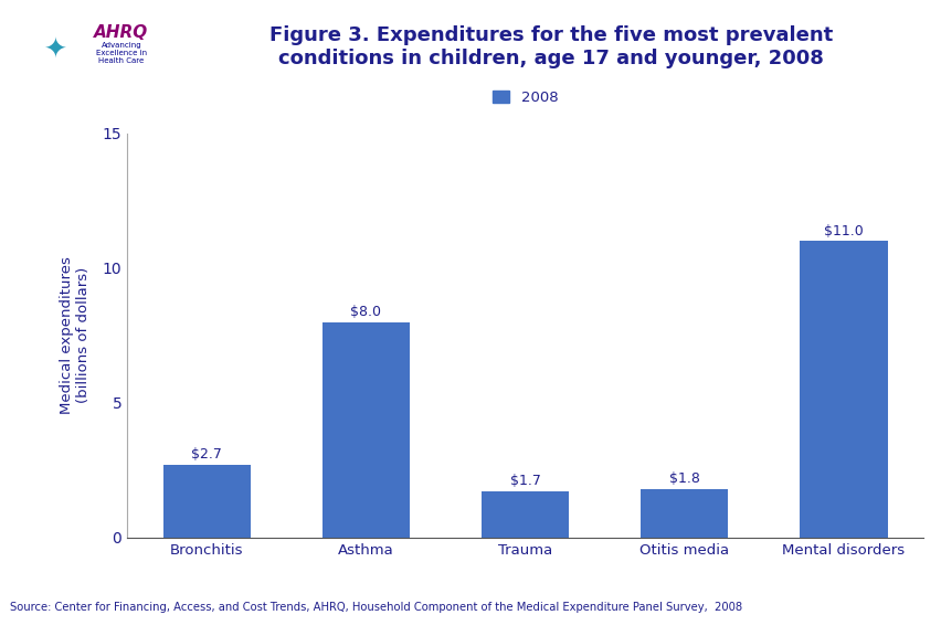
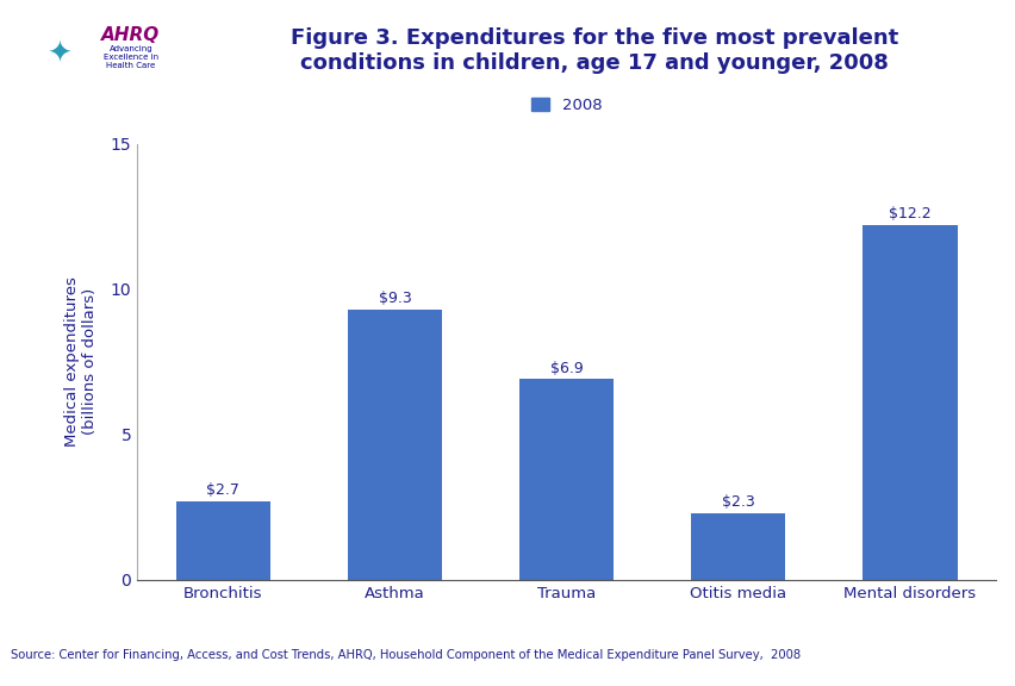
Asthma: $8.0 -> $9.3
Trauma: $1.7 -> $6.9
Otitis media: $1.8 -> $2.3
Mental disorders: $11.0 -> $12.2
